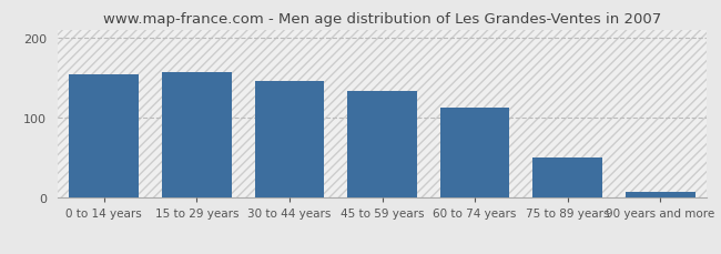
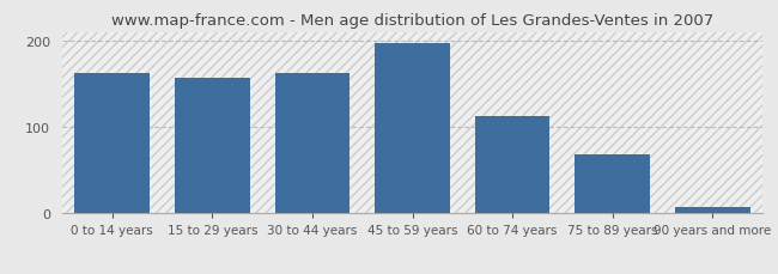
0 to 14 years: 154 -> 163
30 to 44 years: 146 -> 163
45 to 59 years: 134 -> 197
75 to 89 years: 50 -> 68
